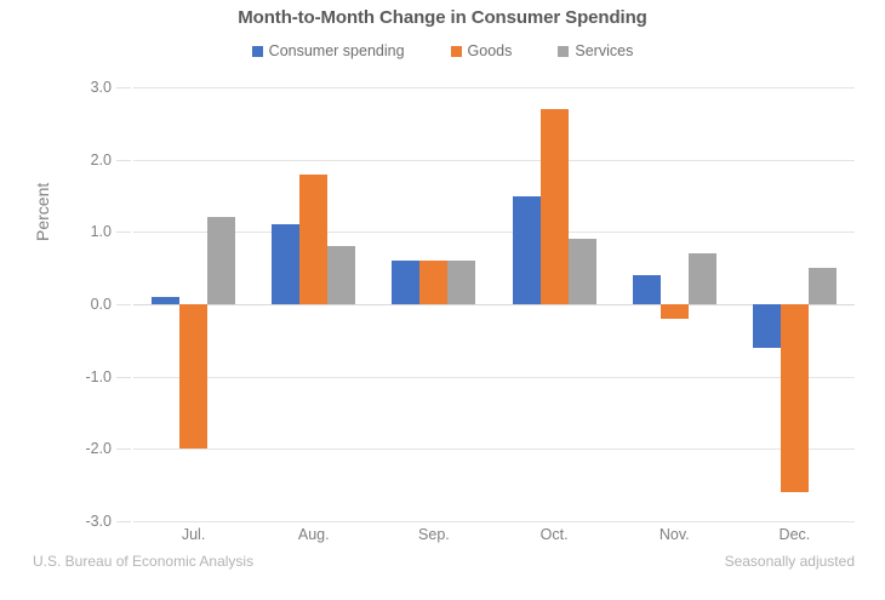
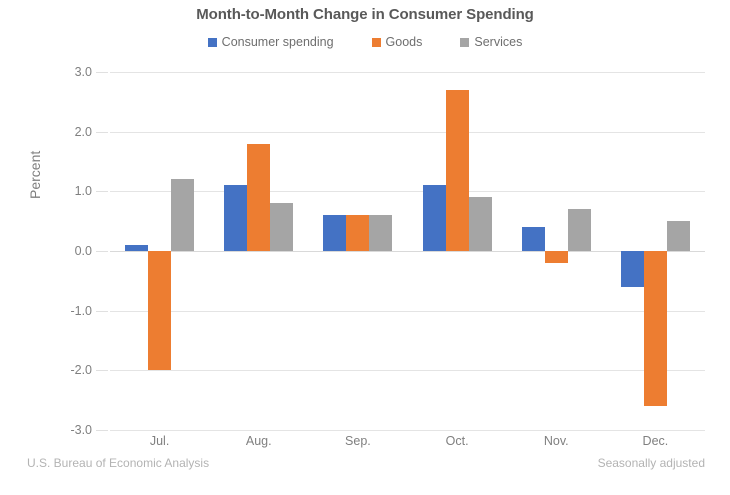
Consumer spending/Oct.: 1.5 -> 1.1
